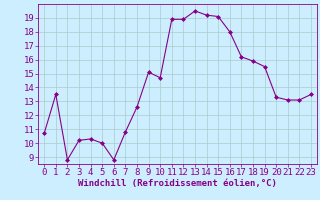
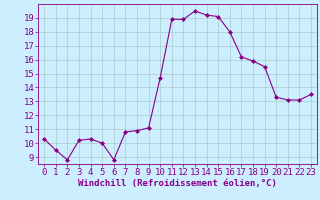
0: 10.7 -> 10.3
1: 13.5 -> 9.5
8: 12.6 -> 10.9
9: 15.1 -> 11.1
